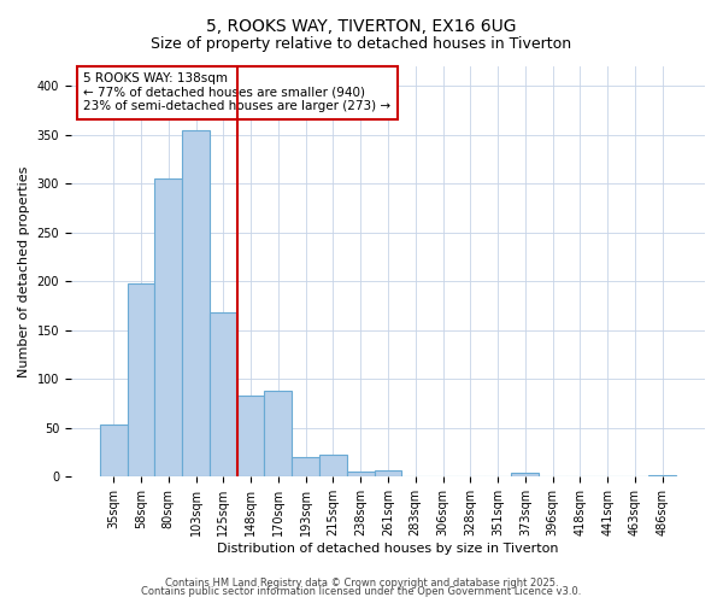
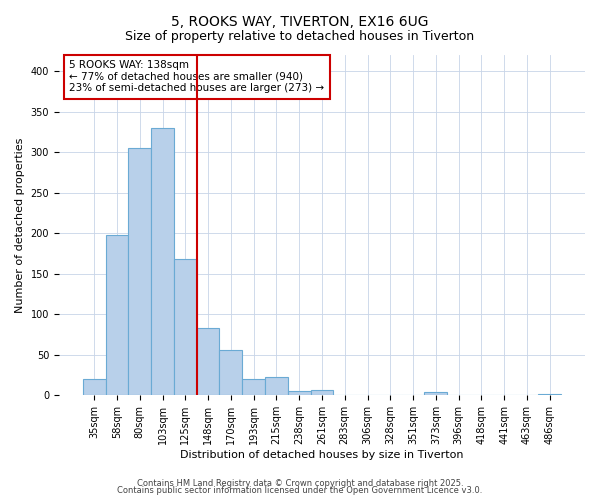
35sqm: 54 -> 20
103sqm: 354 -> 330
170sqm: 88 -> 56
